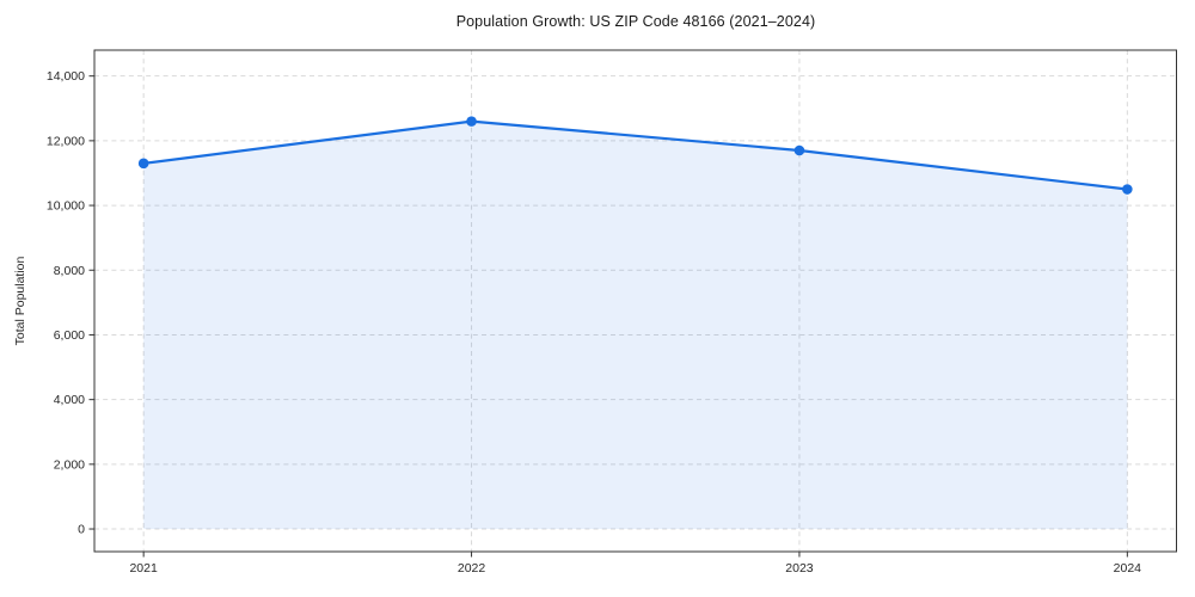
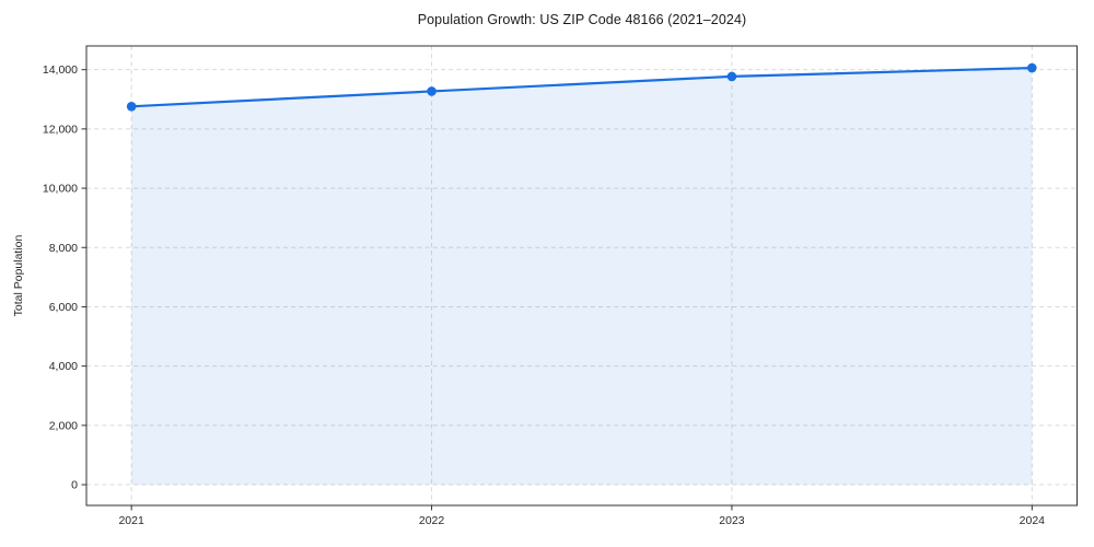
2021: 11300 -> 12800
2022: 12600 -> 13300
2023: 11700 -> 13800
2024: 10500 -> 14100
